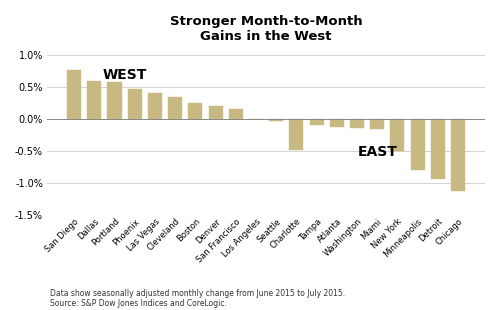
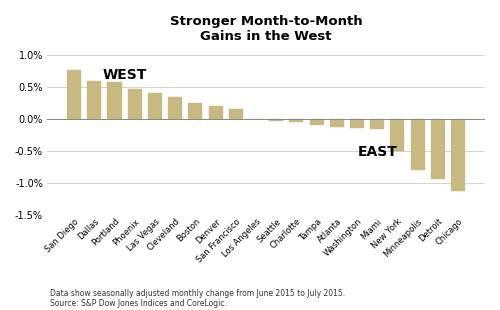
Charlotte: -0.48% -> -0.04%
